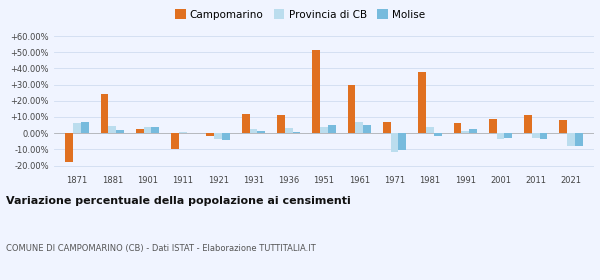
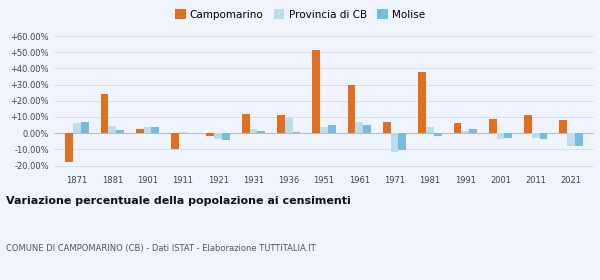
Provincia di CB/1936: 3% -> 10%
